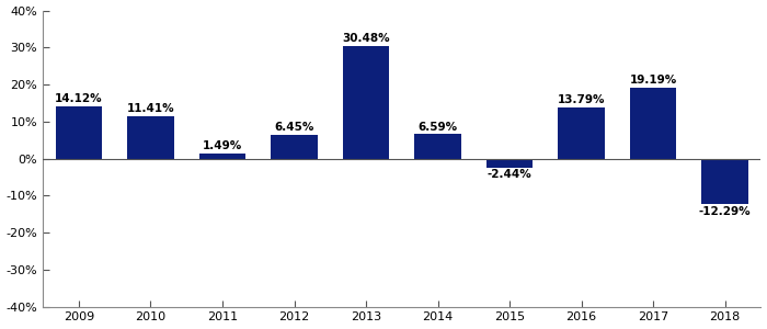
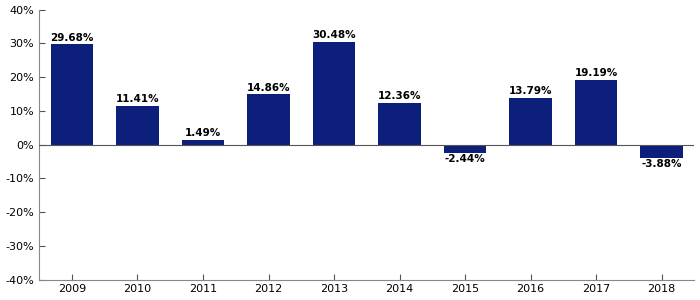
2009: 14.12% -> 29.68%
2012: 6.45% -> 14.86%
2014: 6.59% -> 12.36%
2018: -12.29% -> -3.88%
